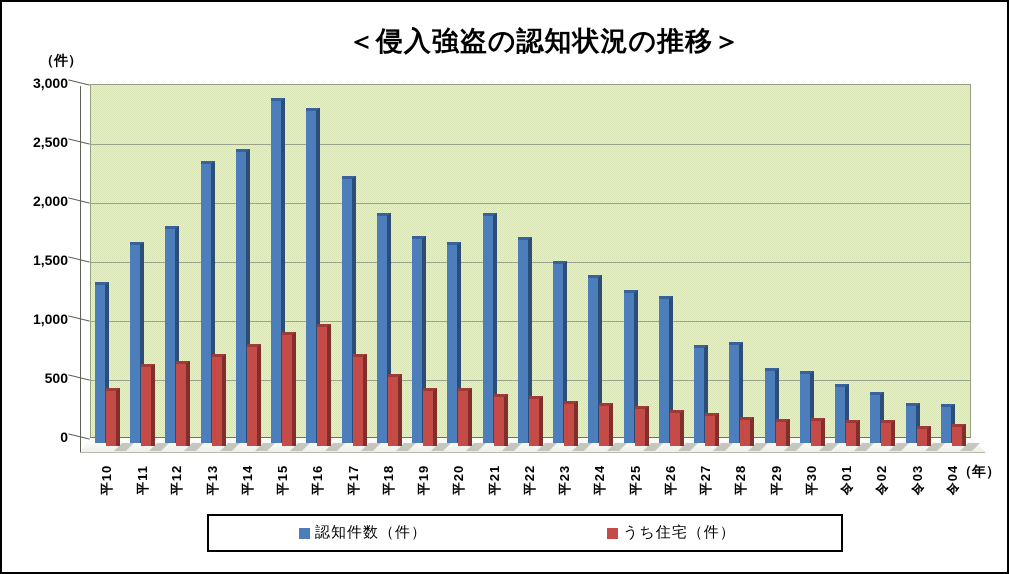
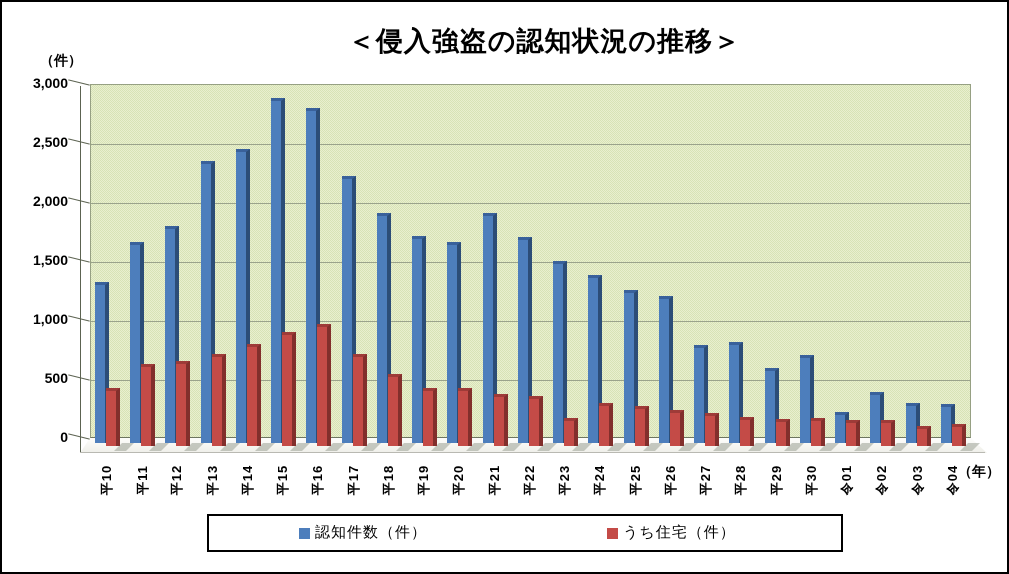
うち住宅（件）/平23: 310 -> 170
認知件数（件）/平30: 570 -> 700
認知件数（件）/令01: 460 -> 220
